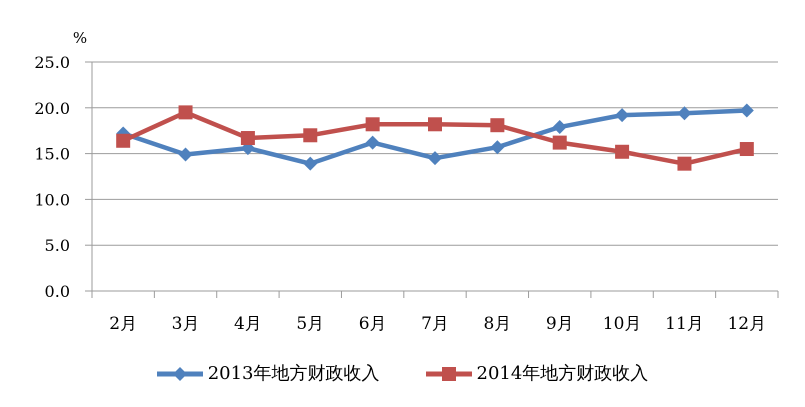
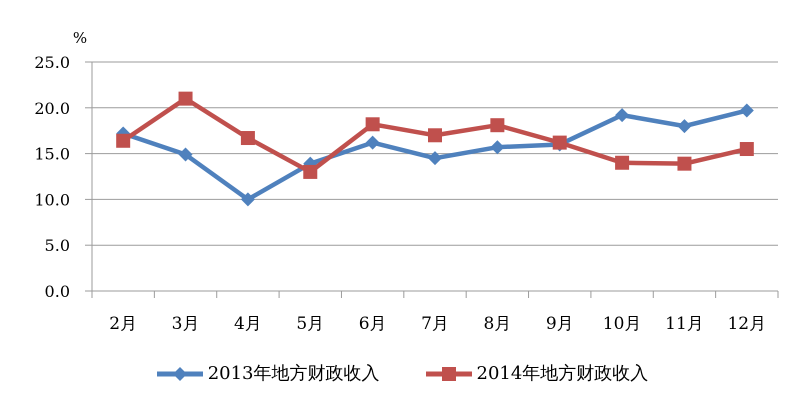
2014年地方财政收入/3月: 20 -> 21
2013年地方财政收入/4月: 16 -> 10
2014年地方财政收入/5月: 17 -> 13
2014年地方财政收入/7月: 18 -> 17
2013年地方财政收入/9月: 18 -> 16
2014年地方财政收入/10月: 15 -> 14
2013年地方财政收入/11月: 19 -> 18
